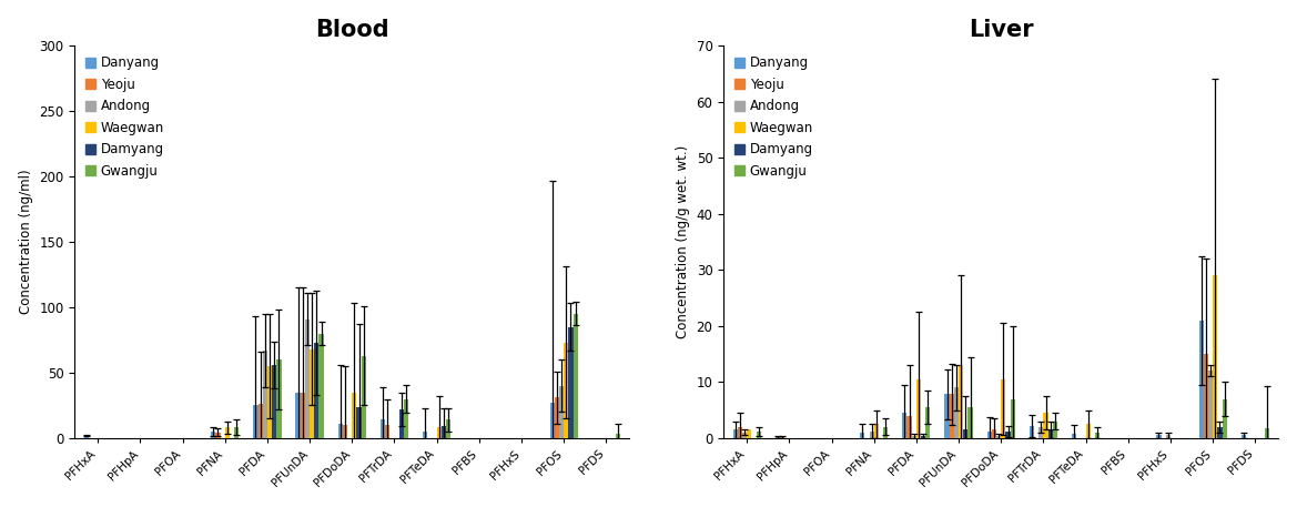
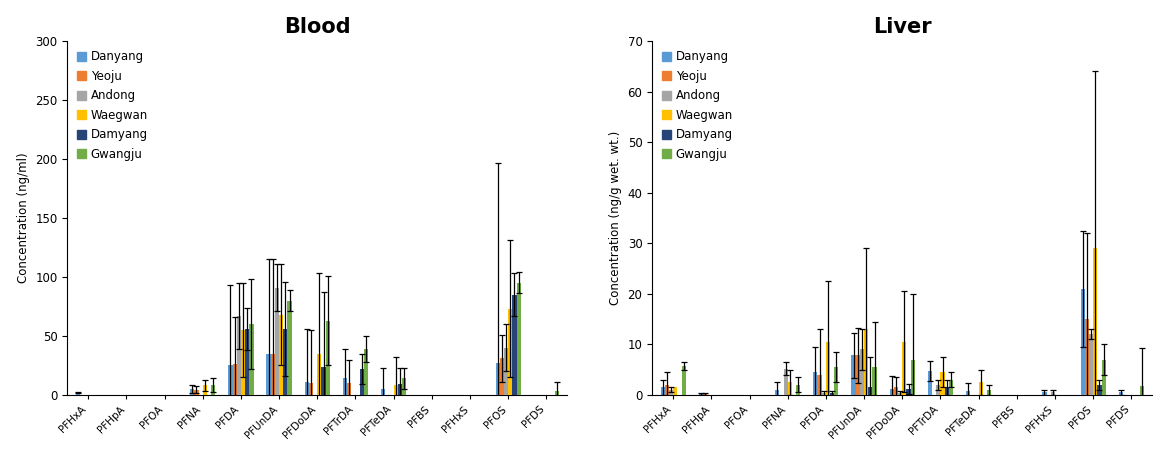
Blood/Damyang/PFUnDA: 73 -> 56
Blood/Gwangju/PFTrDA: 30 -> 39
Liver/Gwangju/PFHxA: 1.2 -> 5.8
Liver/Andong/PFNA: 1.2 -> 5.2
Liver/Danyang/PFTrDA: 2.2 -> 4.8
